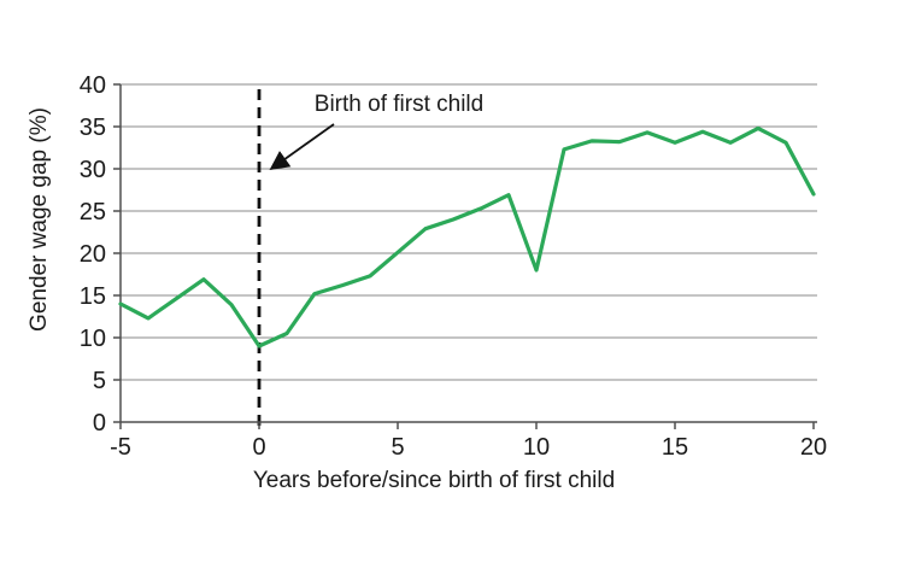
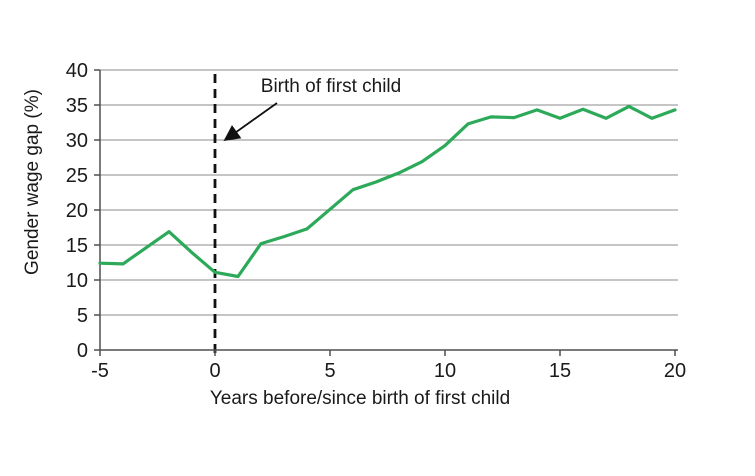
-5: 14 -> 12
0: 9 -> 11
10: 18 -> 29
20: 27 -> 34
